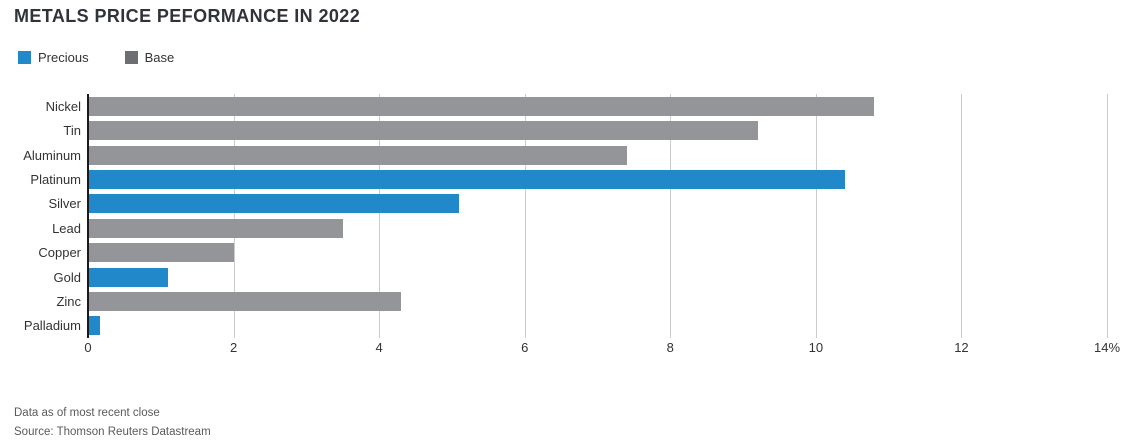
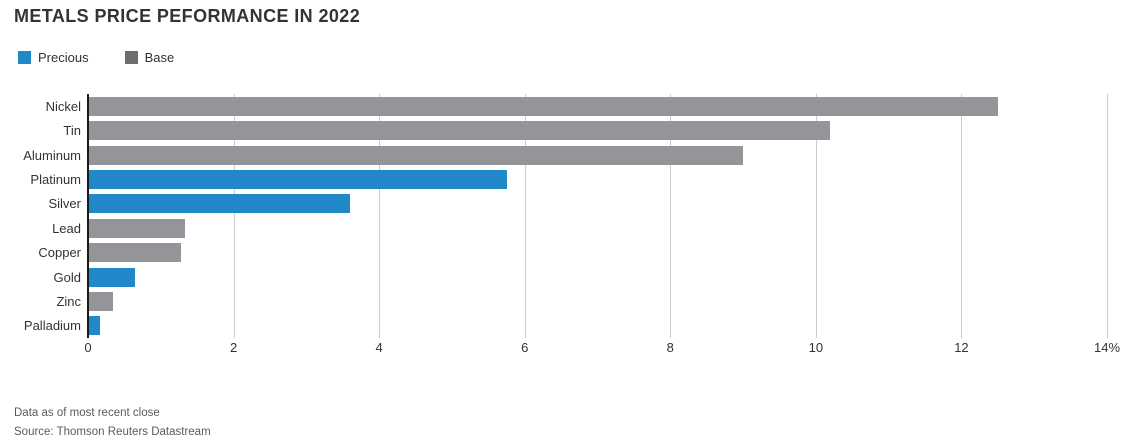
Nickel: 10.8% -> 12.5%
Tin: 9.2% -> 10.2%
Aluminum: 7.4% -> 9.0%
Platinum: 10.4% -> 5.8%
Silver: 5.1% -> 3.6%
Lead: 3.5% -> 1.3%
Copper: 2.0% -> 1.3%
Gold: 1.1% -> 0.7%
Zinc: 4.3% -> 0.3%
